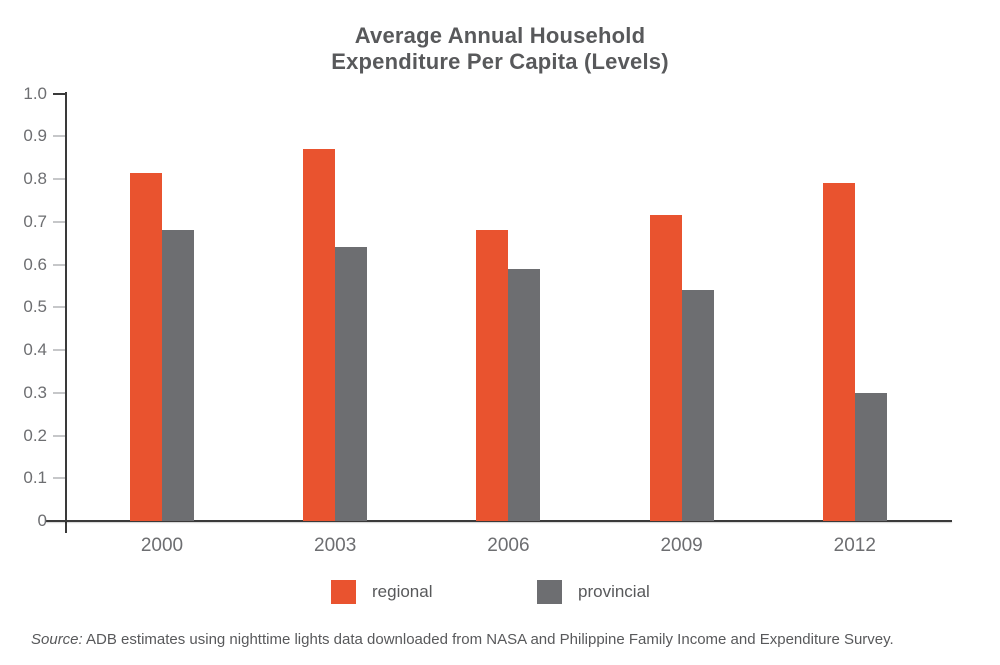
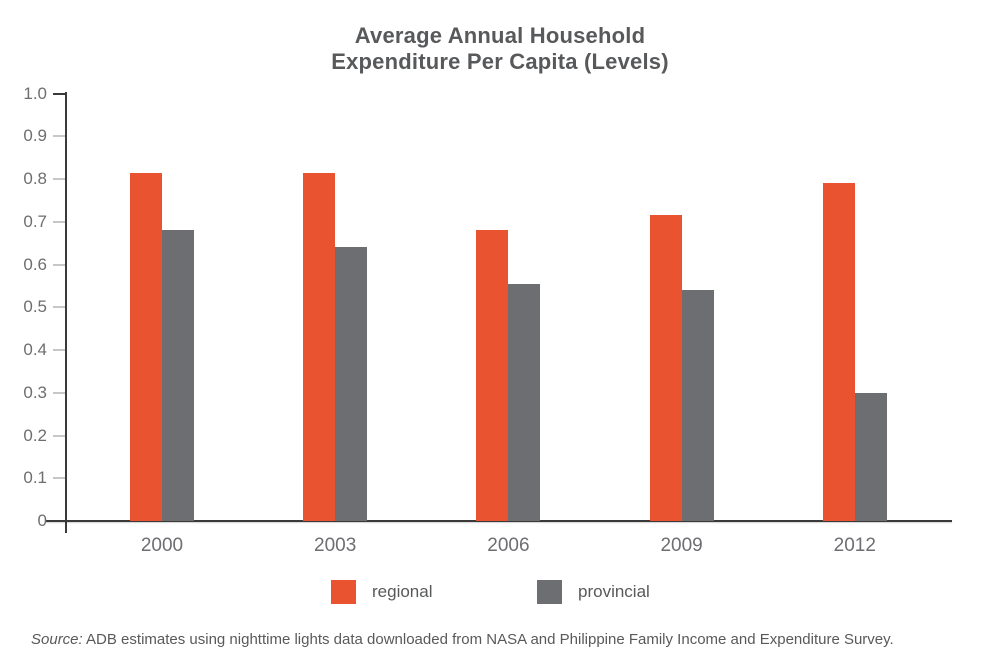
regional/2003: 0.87 -> 0.81
provincial/2006: 0.59 -> 0.56
